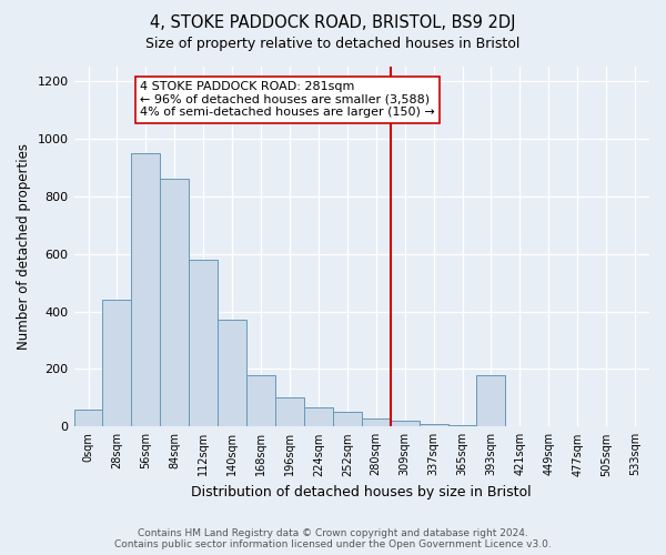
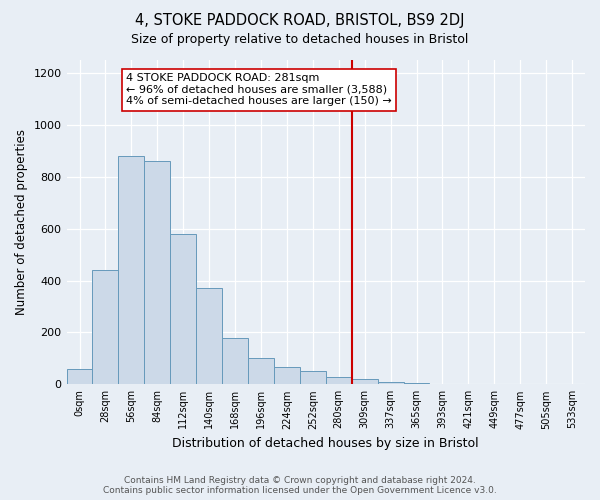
56sqm: 950 -> 880
393sqm: 180 -> 2
